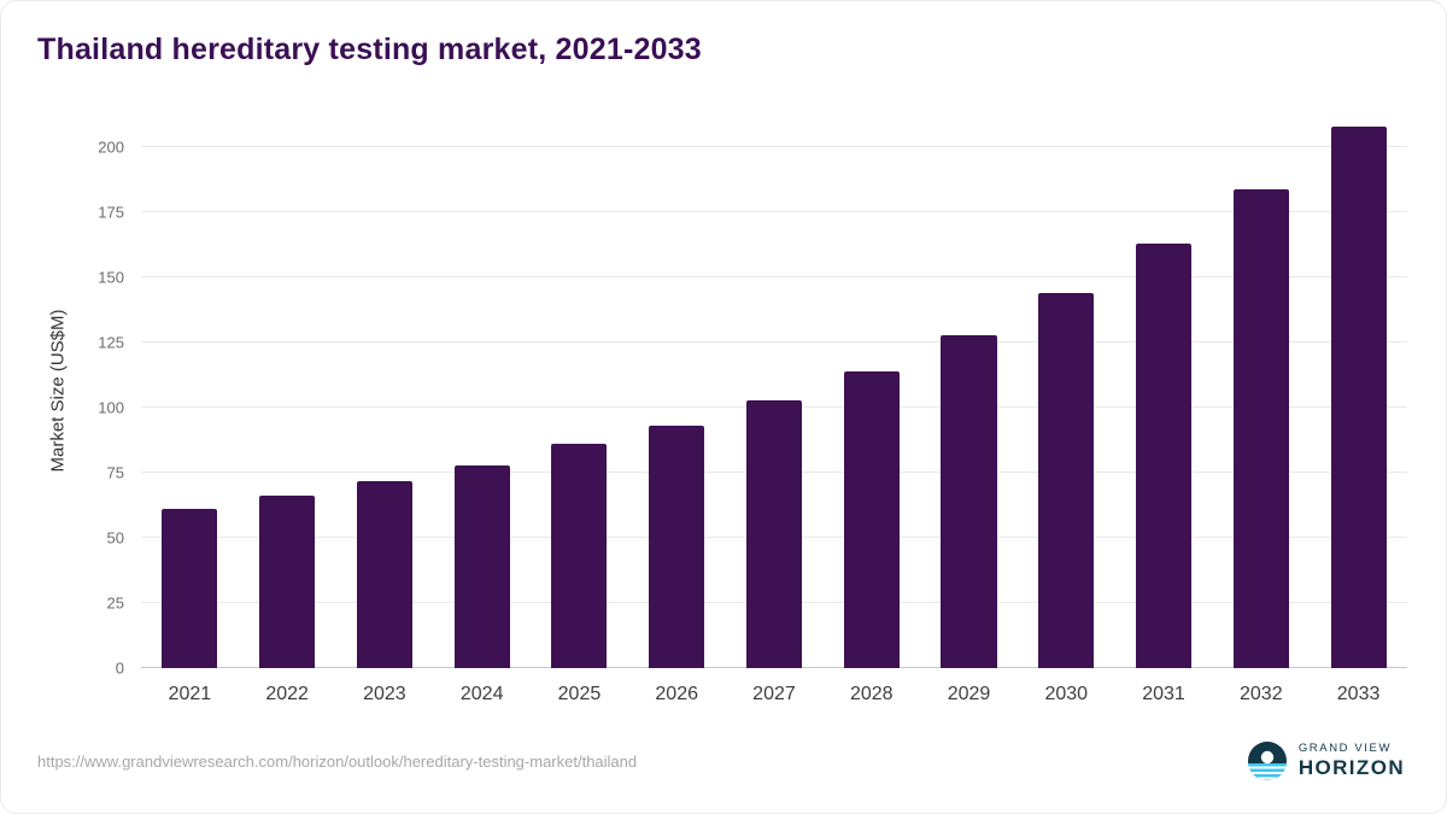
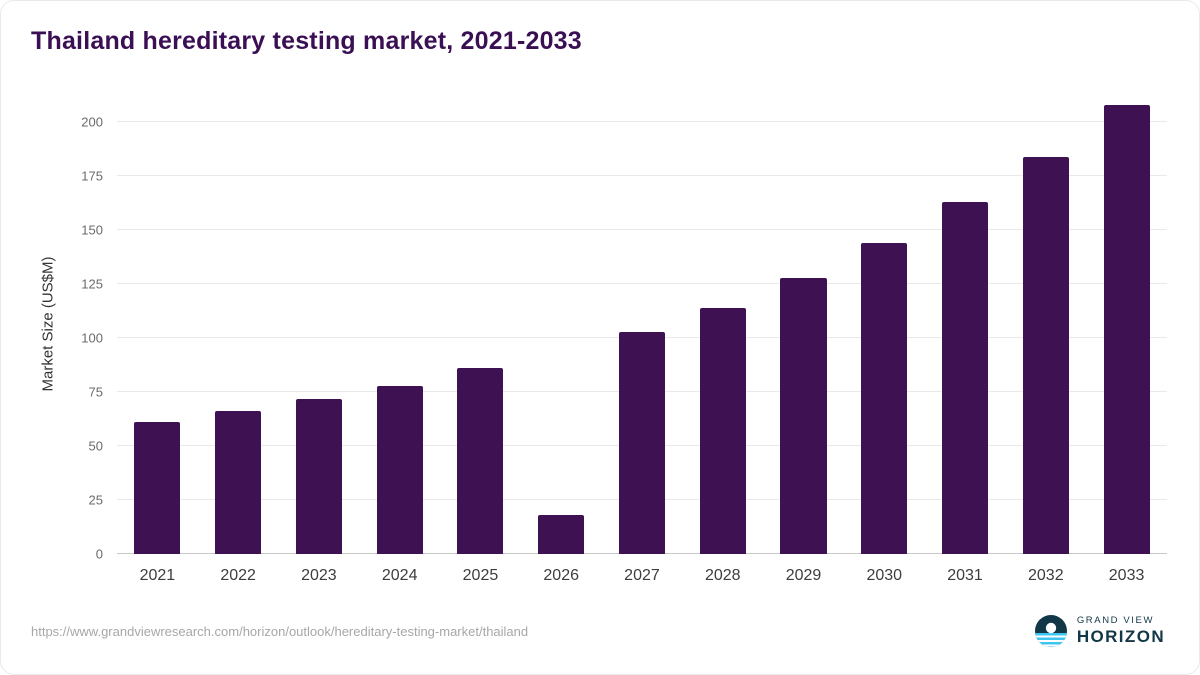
2026: 93 -> 18
